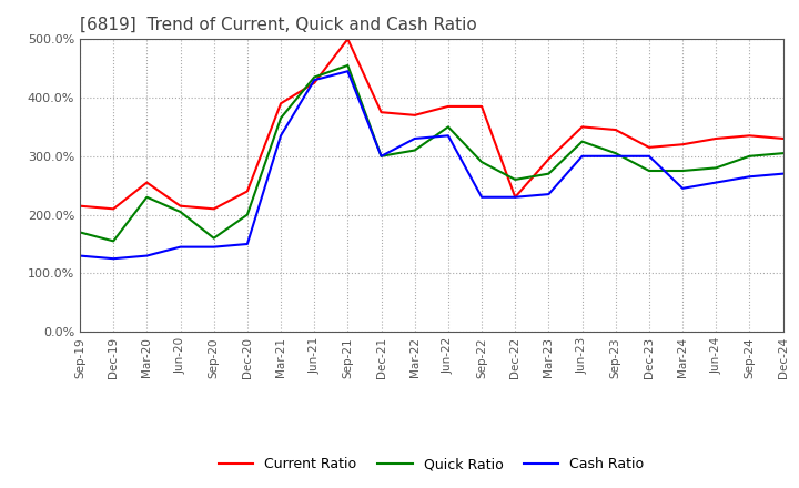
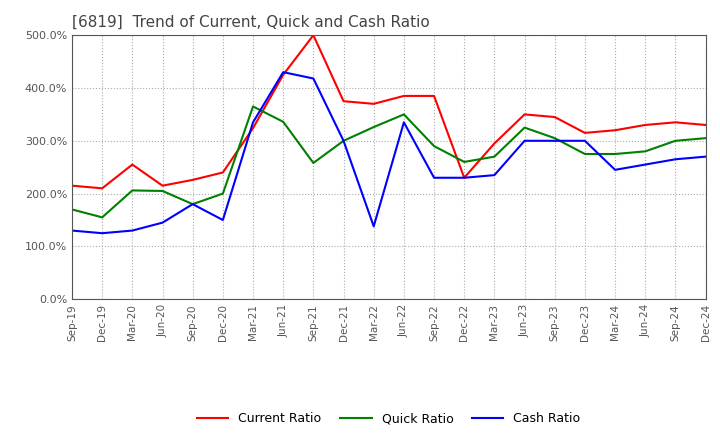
Quick Ratio/Mar-20: 230% -> 206%
Current Ratio/Sep-20: 210% -> 226%
Quick Ratio/Sep-20: 160% -> 180%
Cash Ratio/Sep-20: 145% -> 180%
Current Ratio/Mar-21: 390% -> 324%
Quick Ratio/Jun-21: 435% -> 336%
Quick Ratio/Sep-21: 455% -> 258%
Cash Ratio/Sep-21: 445% -> 418%
Quick Ratio/Mar-22: 310% -> 326%
Cash Ratio/Mar-22: 330% -> 138%
